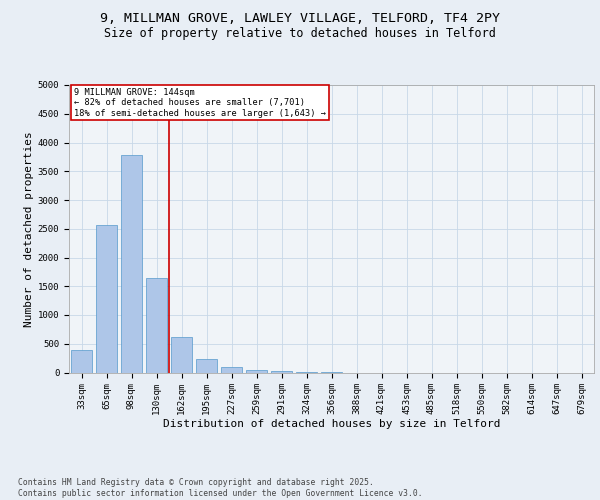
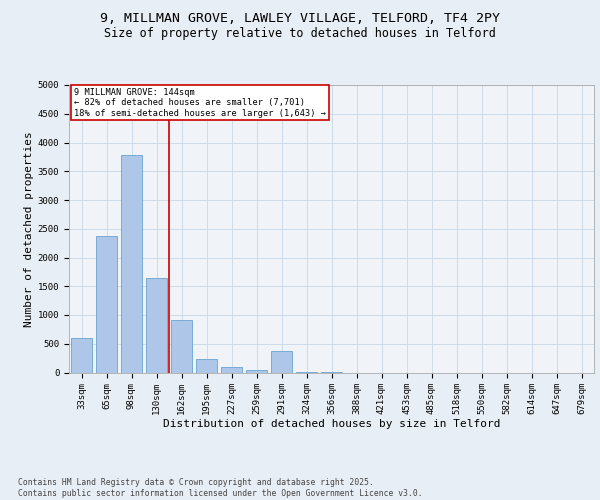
33sqm: 390 -> 600
65sqm: 2560 -> 2380
162sqm: 620 -> 920
291sqm: 20 -> 380
